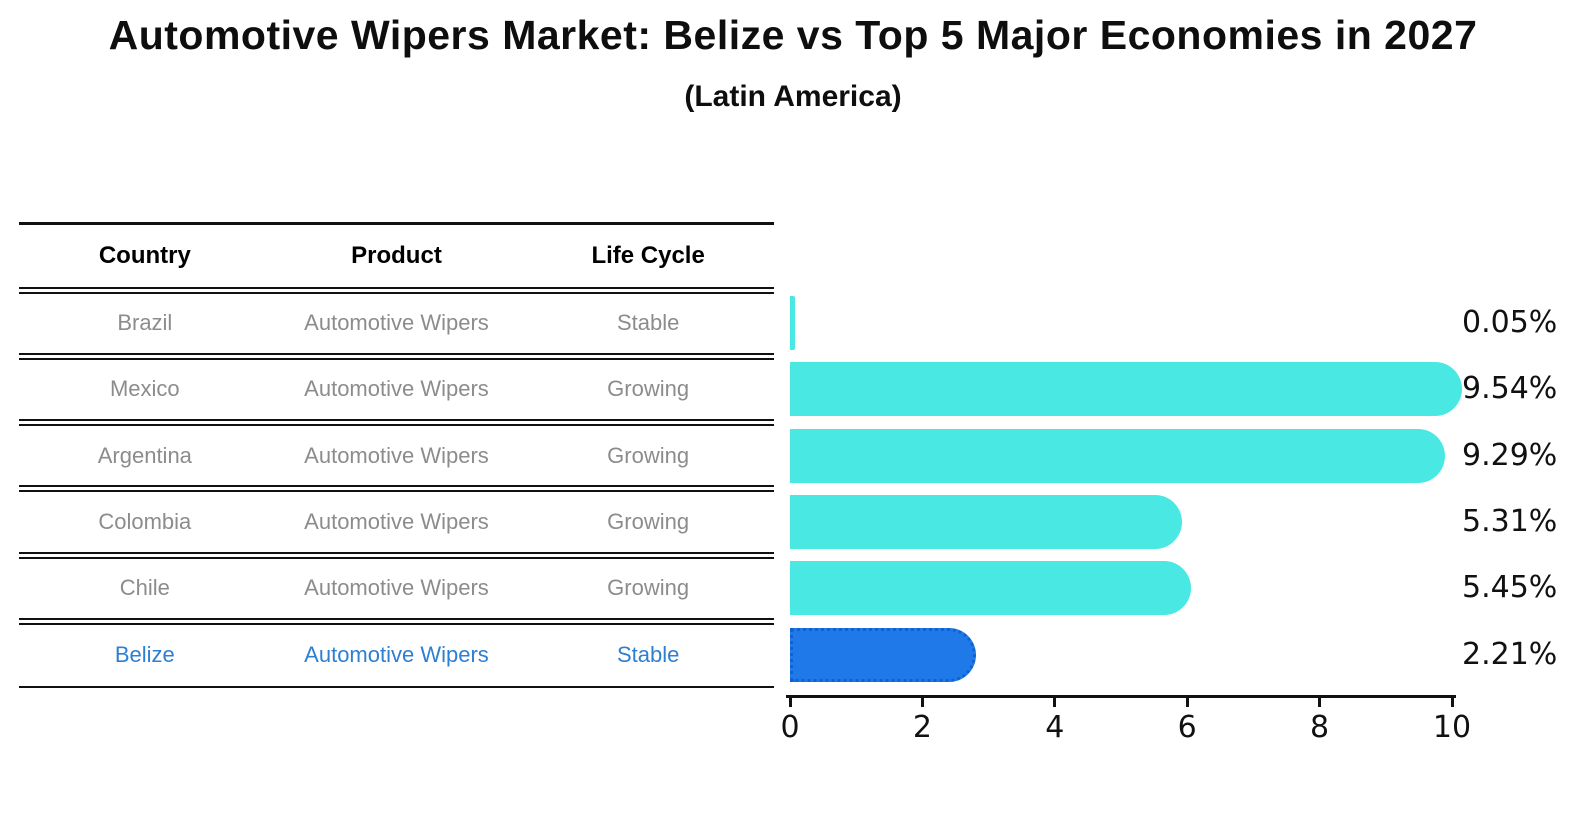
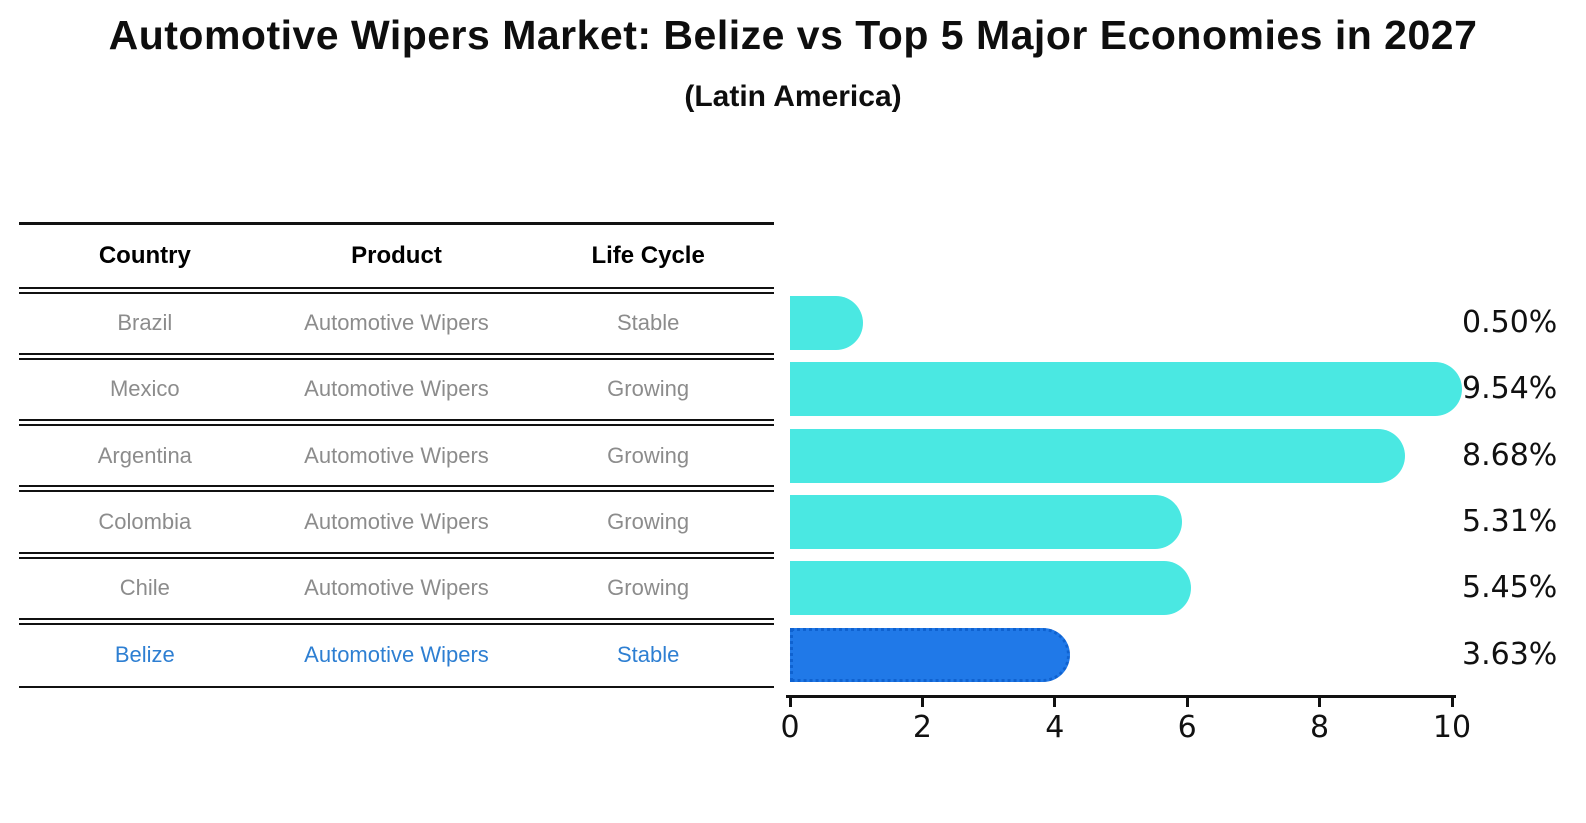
Brazil: 0.05% -> 0.50%
Argentina: 9.29% -> 8.68%
Belize: 2.21% -> 3.63%
